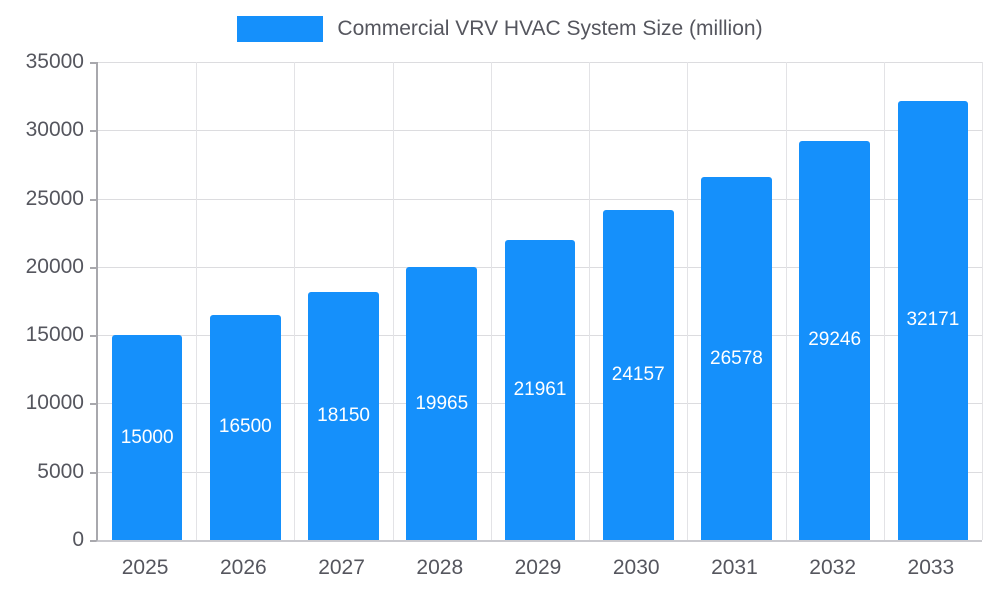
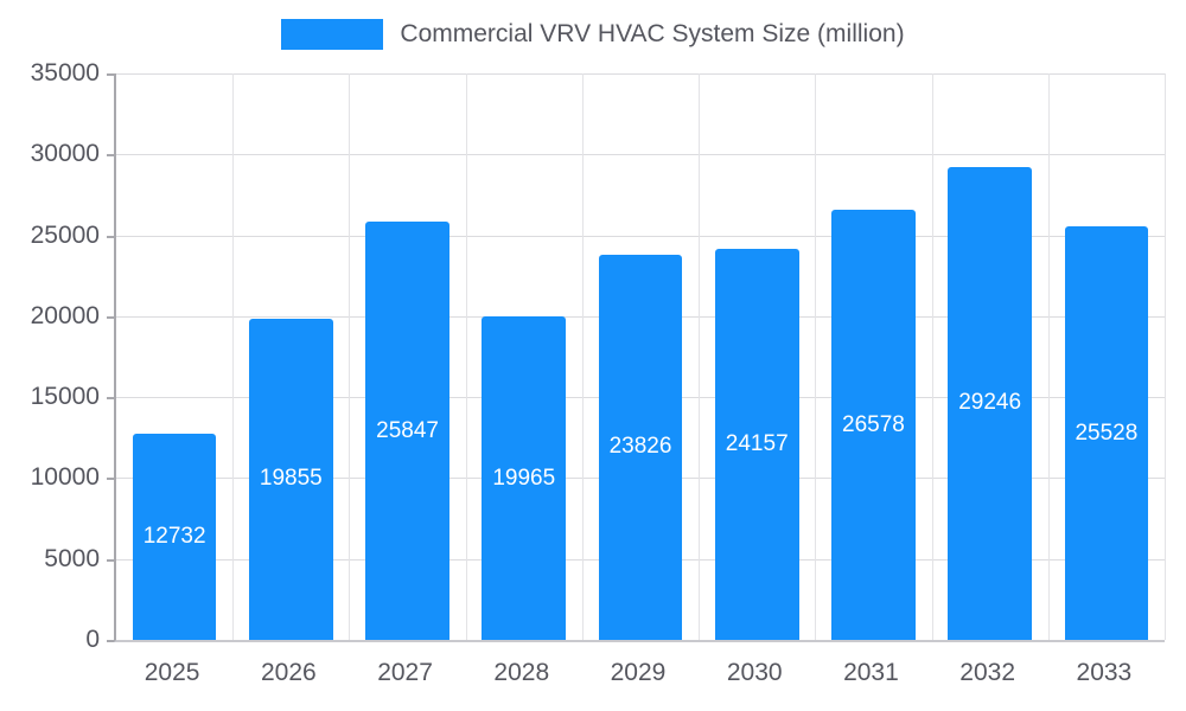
2025: 15000 -> 12732
2026: 16500 -> 19855
2027: 18150 -> 25847
2029: 21961 -> 23826
2033: 32171 -> 25528
